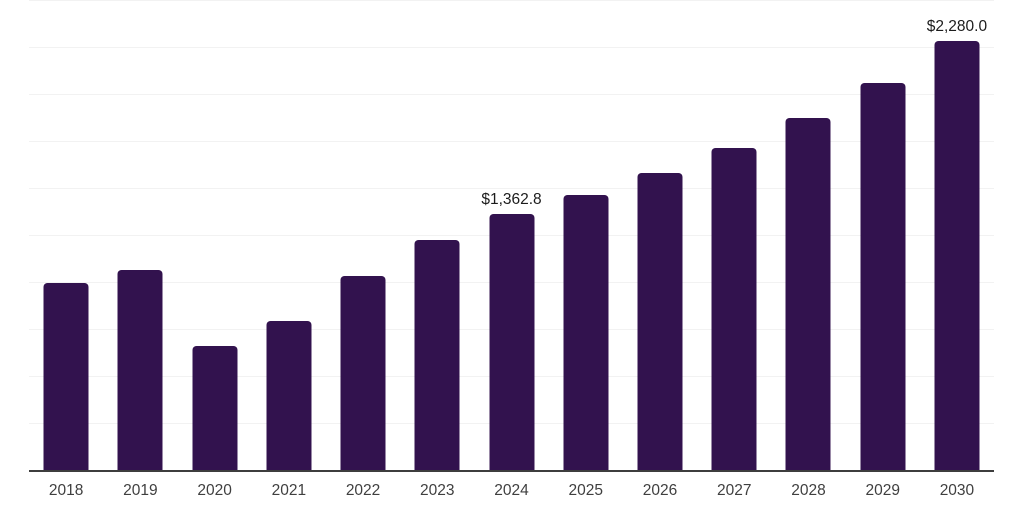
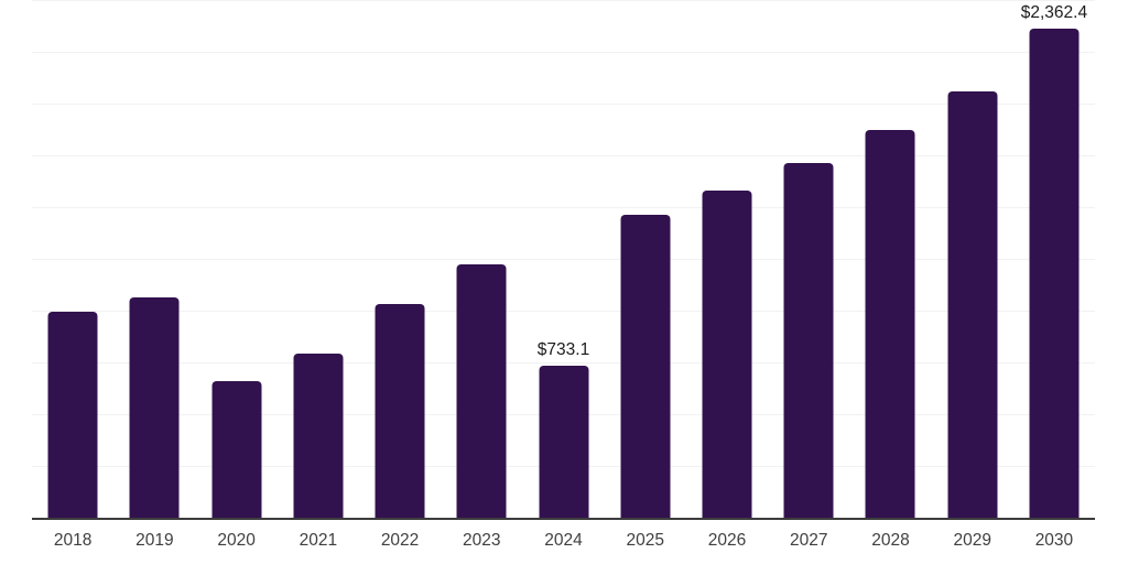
2024: $1,362.8 -> $733.1
2030: $2,280.0 -> $2,362.4
